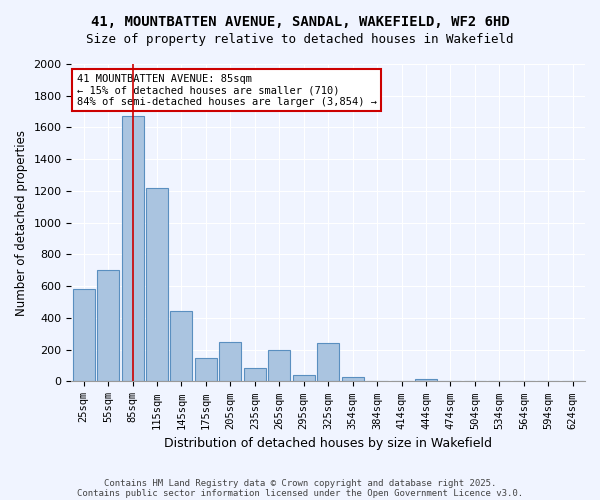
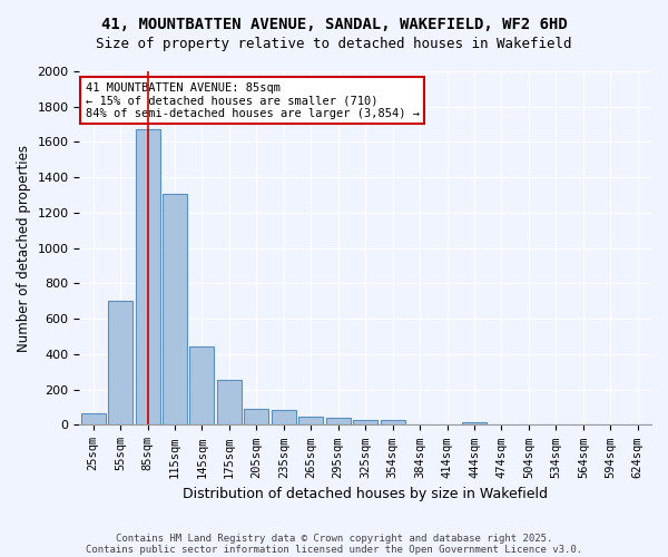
25sqm: 580 -> 60
115sqm: 1220 -> 1310
175sqm: 150 -> 260
205sqm: 250 -> 90
265sqm: 200 -> 50
325sqm: 240 -> 30
